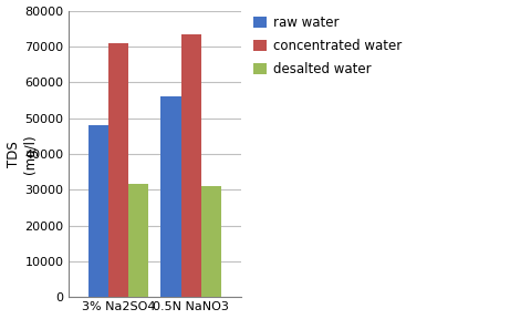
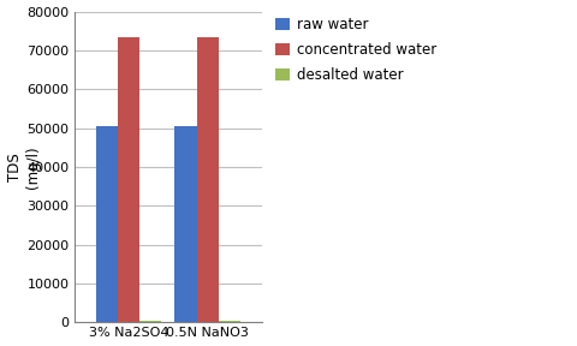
raw water/3% Na2SO4: 48000 -> 50500
concentrated water/3% Na2SO4: 71000 -> 73500
desalted water/3% Na2SO4: 31500 -> 400
raw water/0.5N NaNO3: 56000 -> 50500
desalted water/0.5N NaNO3: 31000 -> 400
